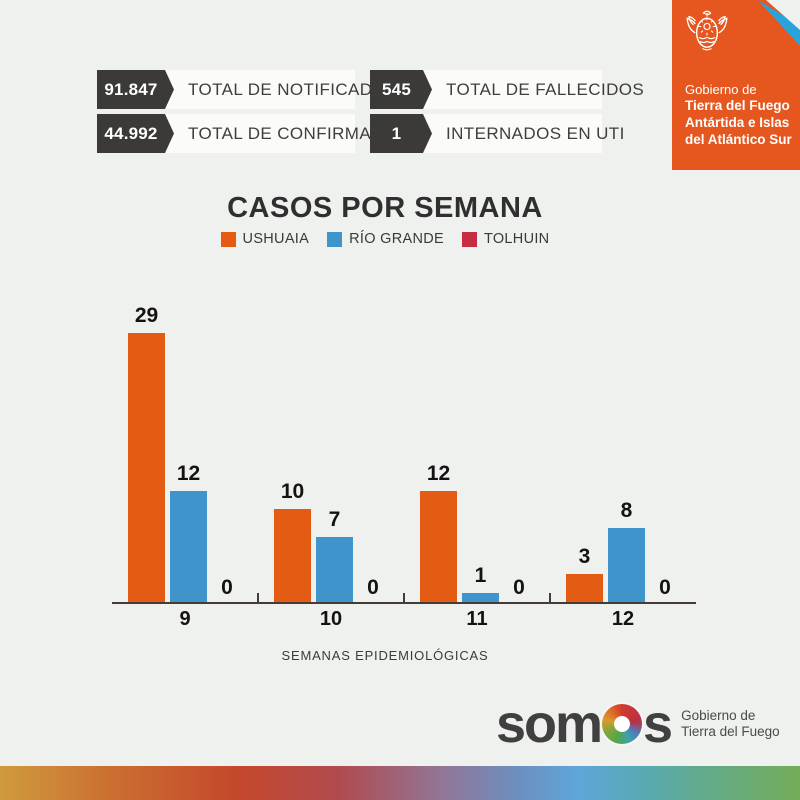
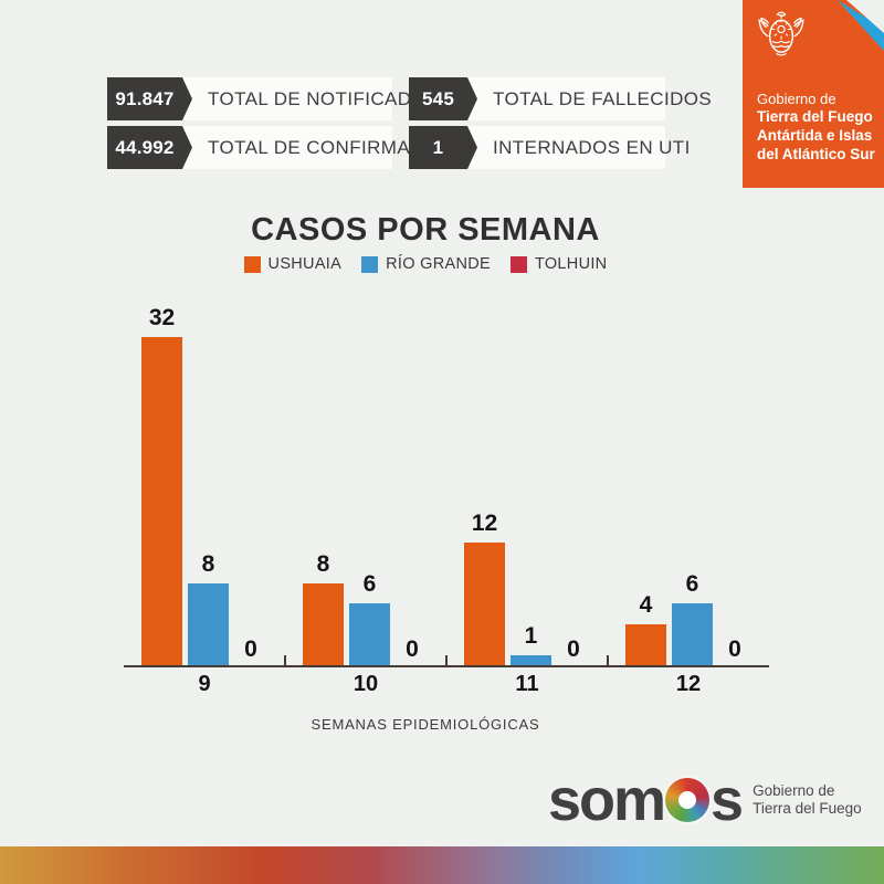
USHUAIA/9: 29 -> 32
RÍO GRANDE/9: 12 -> 8
USHUAIA/10: 10 -> 8
RÍO GRANDE/10: 7 -> 6
USHUAIA/12: 3 -> 4
RÍO GRANDE/12: 8 -> 6
